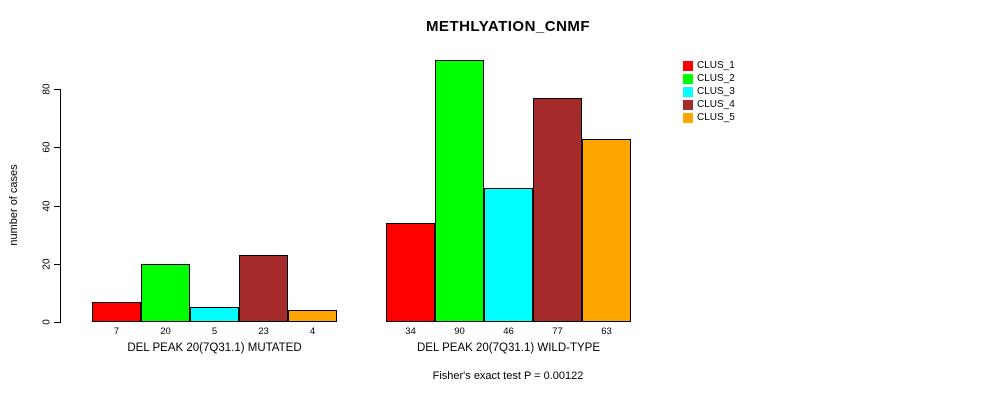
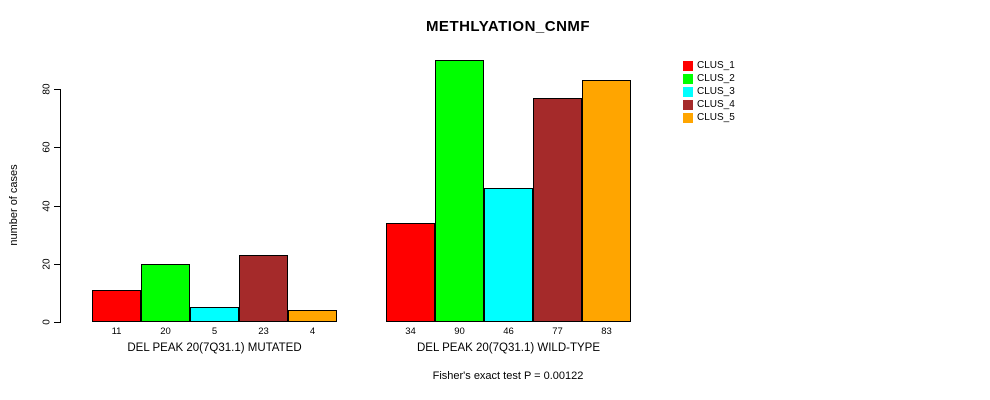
CLUS_1/DEL PEAK 20(7Q31.1) MUTATED: 7 -> 11
CLUS_5/DEL PEAK 20(7Q31.1) WILD-TYPE: 63 -> 83
